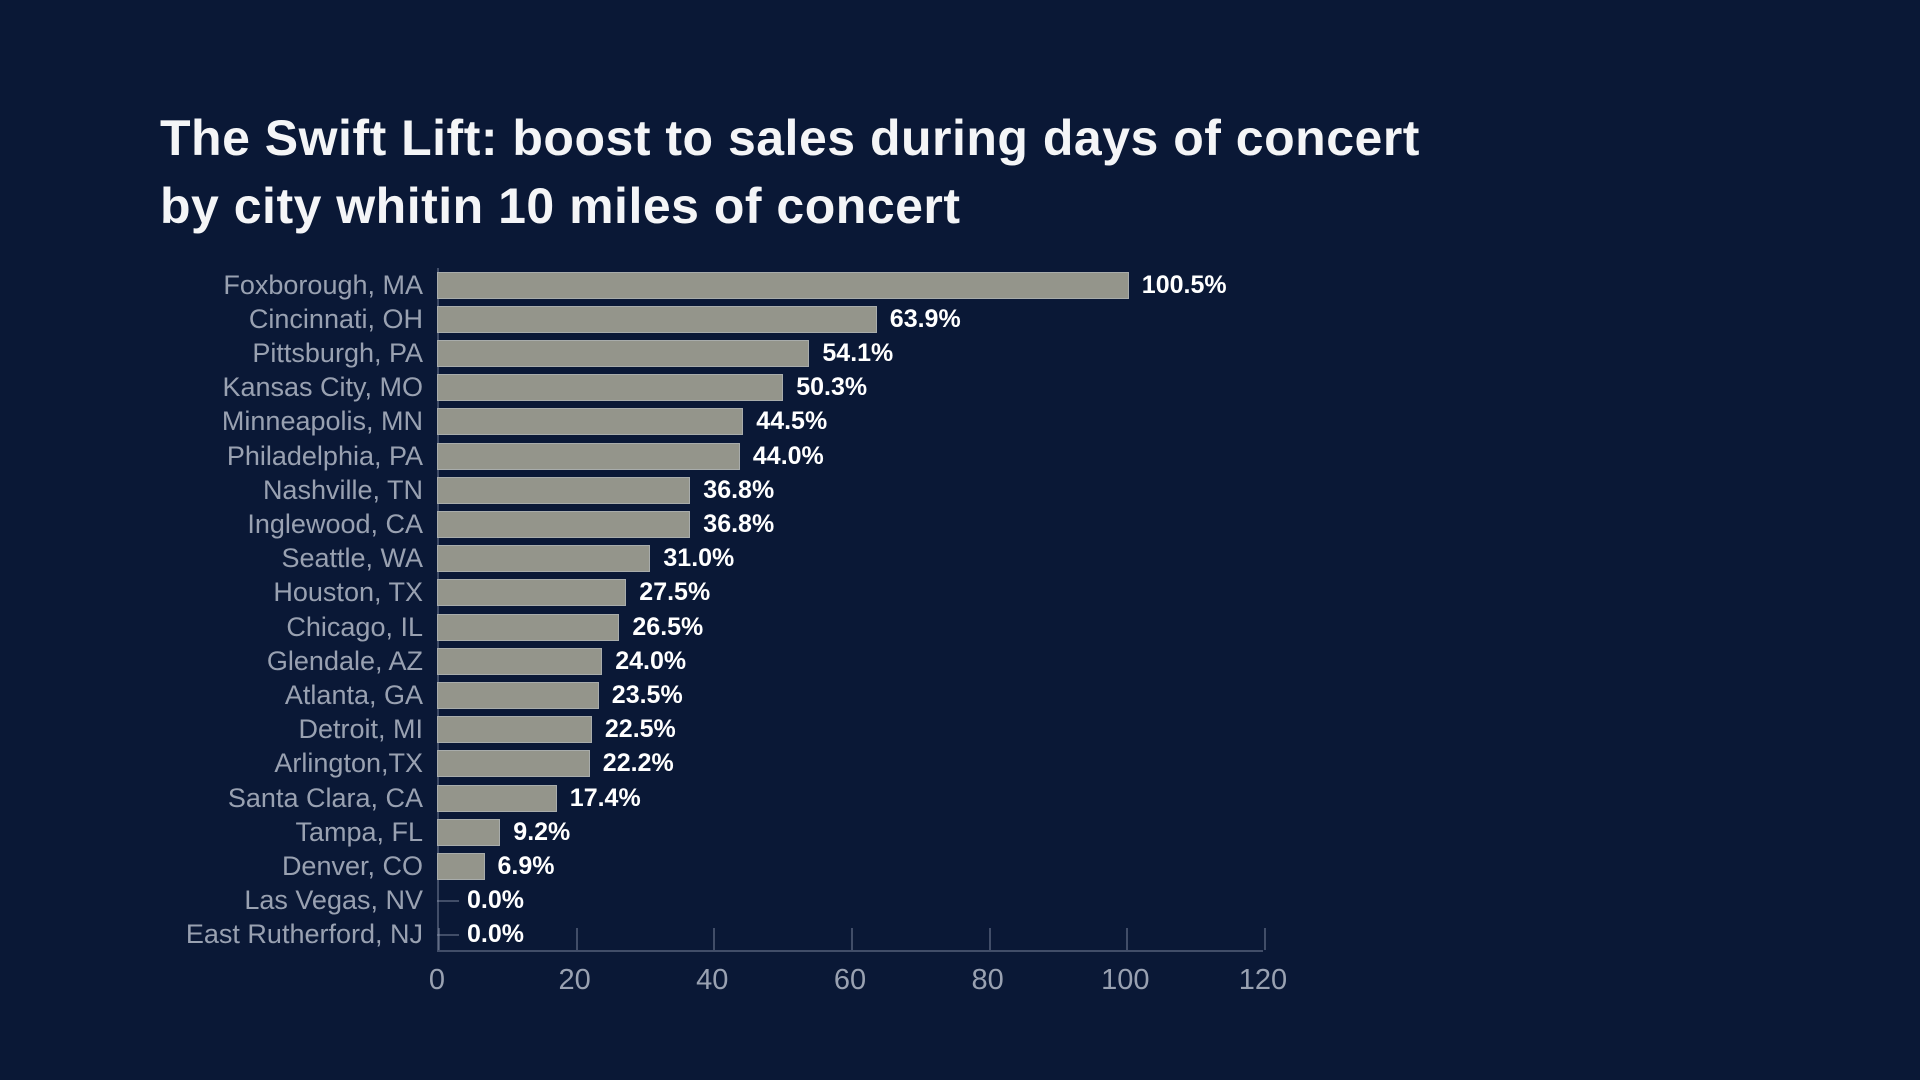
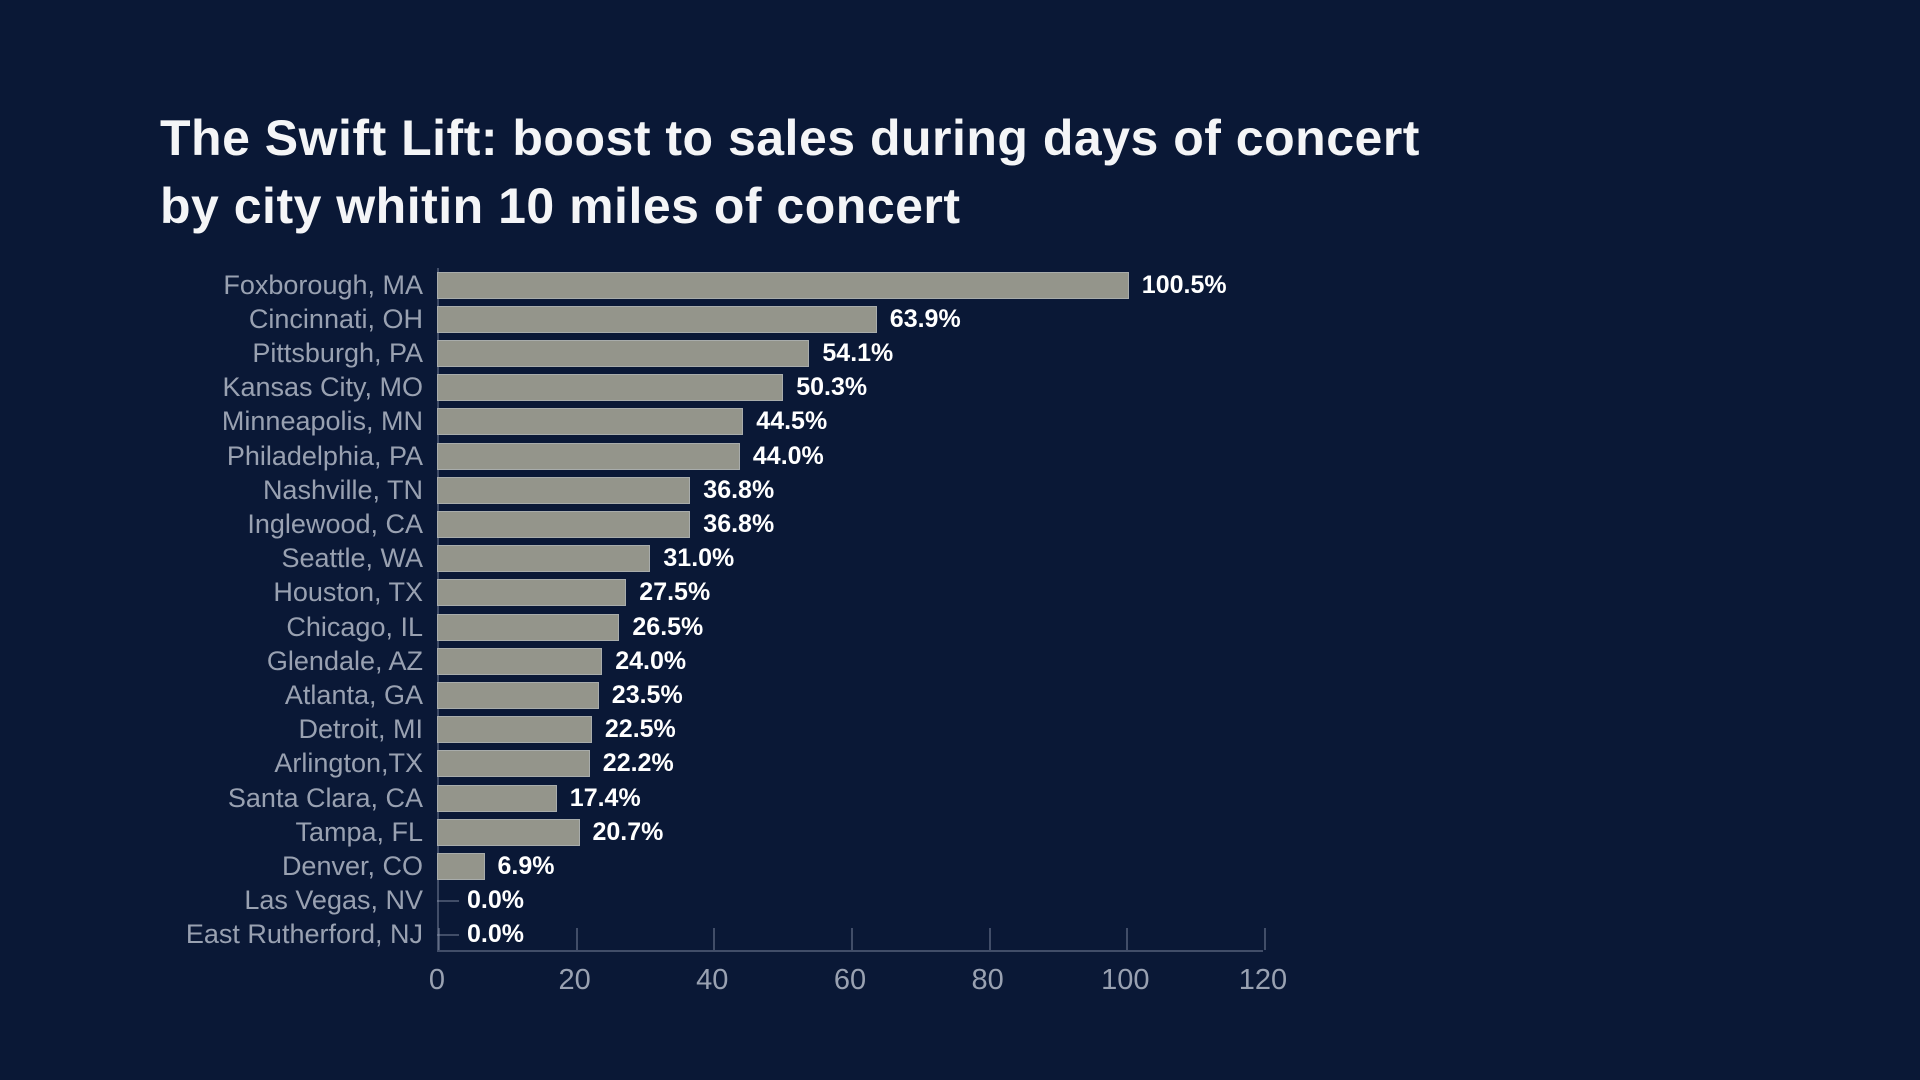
Tampa, FL: 9.2% -> 20.7%
